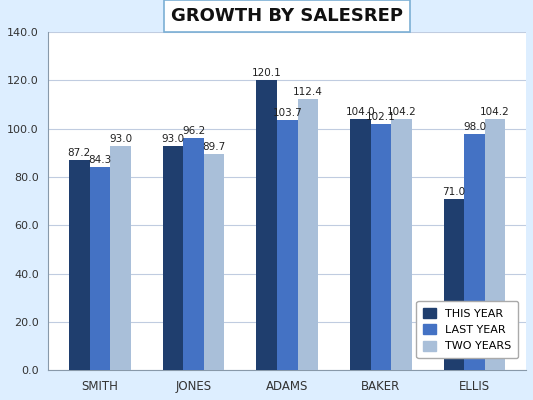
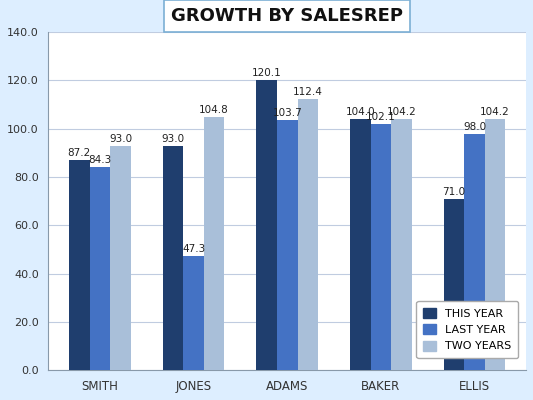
LAST YEAR/JONES: 96.2 -> 47.3
TWO YEARS/JONES: 89.7 -> 104.8
